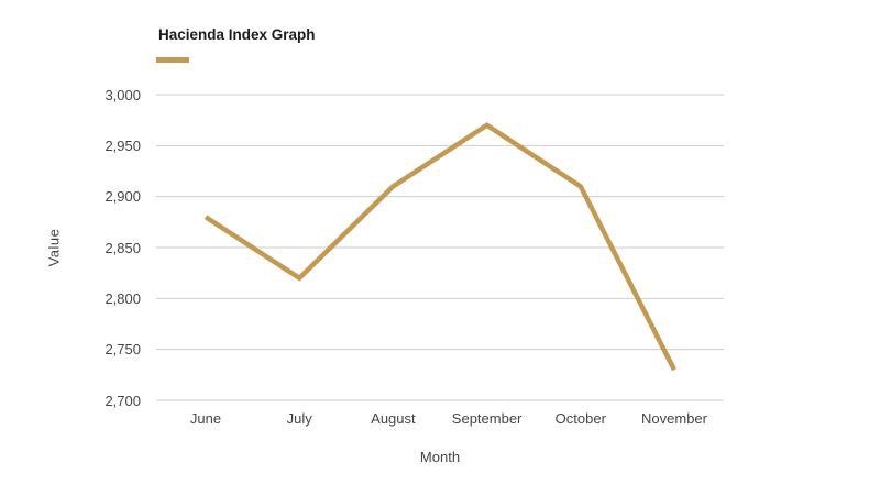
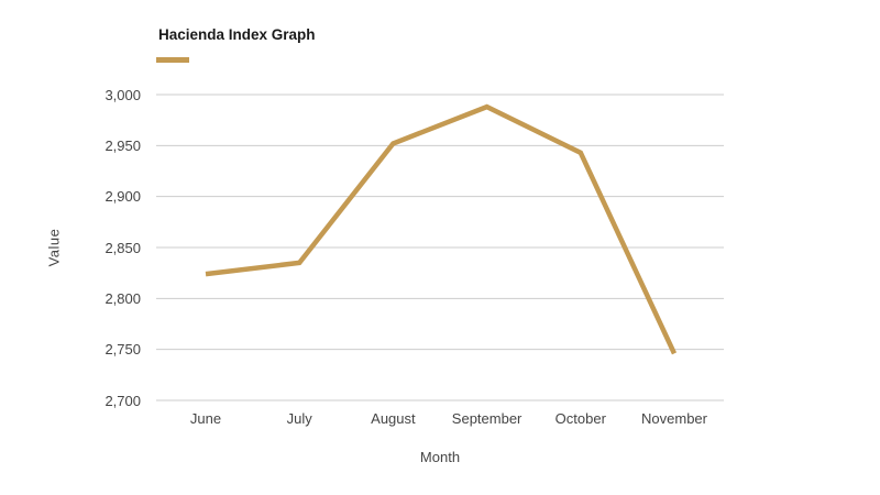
June: 2880 -> 2820
July: 2820 -> 2840
August: 2910 -> 2950
September: 2970 -> 2990
October: 2910 -> 2940
November: 2730 -> 2750
